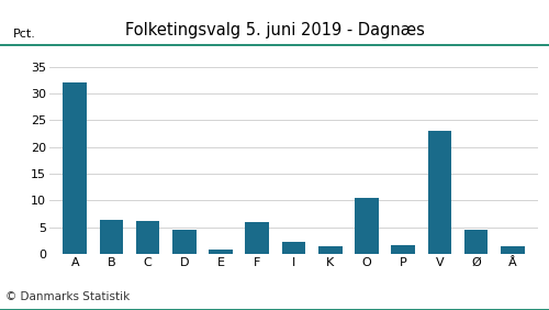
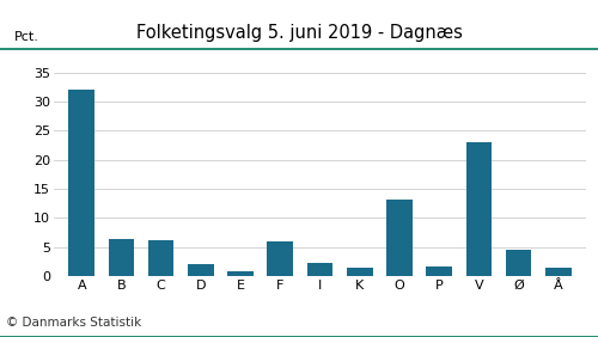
D: 4.5 -> 2.2
O: 10.5 -> 13.1
